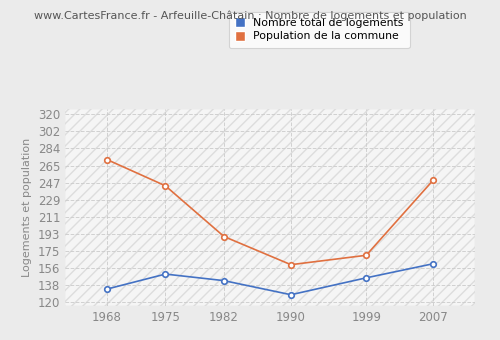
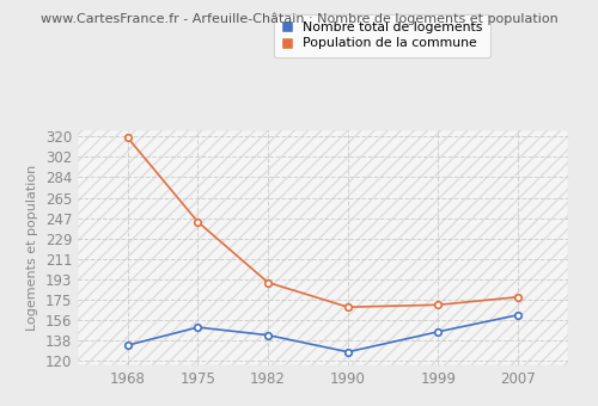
Population de la commune/1968: 272 -> 319
Population de la commune/1990: 160 -> 168
Population de la commune/2007: 250 -> 177
